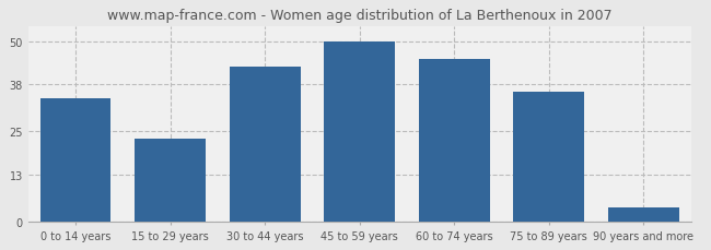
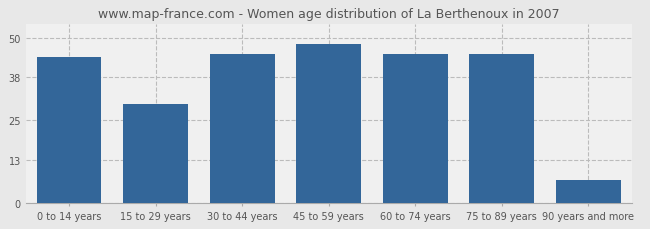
0 to 14 years: 34 -> 44
15 to 29 years: 23 -> 30
30 to 44 years: 43 -> 45
45 to 59 years: 50 -> 48
75 to 89 years: 36 -> 45
90 years and more: 4 -> 7
